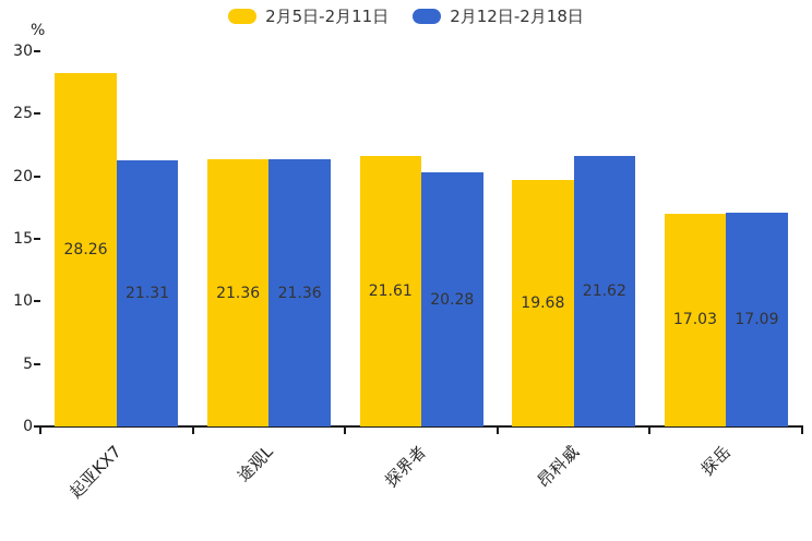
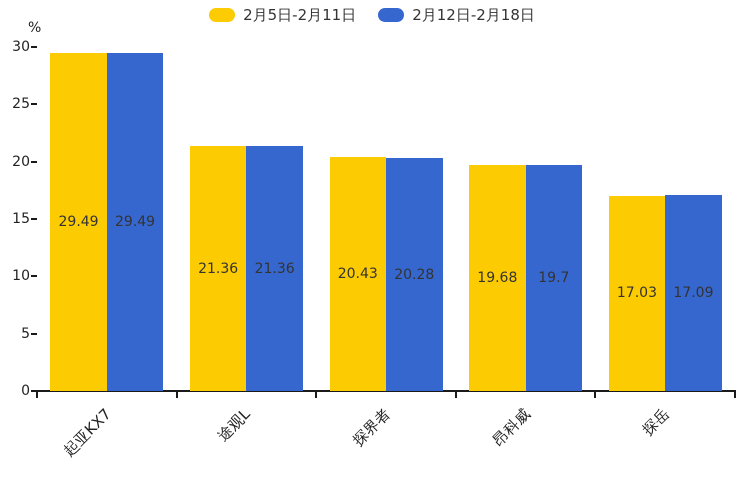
2月5日-2月11日/起亚KX7: 28.26 -> 29.49
2月12日-2月18日/起亚KX7: 21.31 -> 29.49
2月5日-2月11日/探界者: 21.61 -> 20.43
2月12日-2月18日/昂科威: 21.62 -> 19.7
